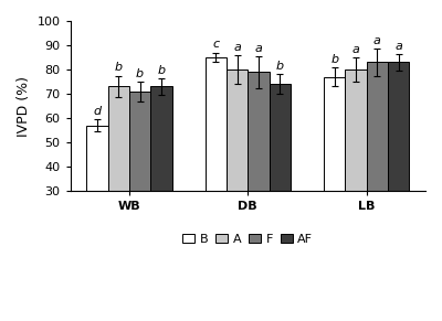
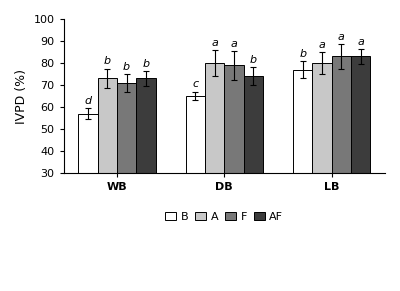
B/DB: 85 -> 65
